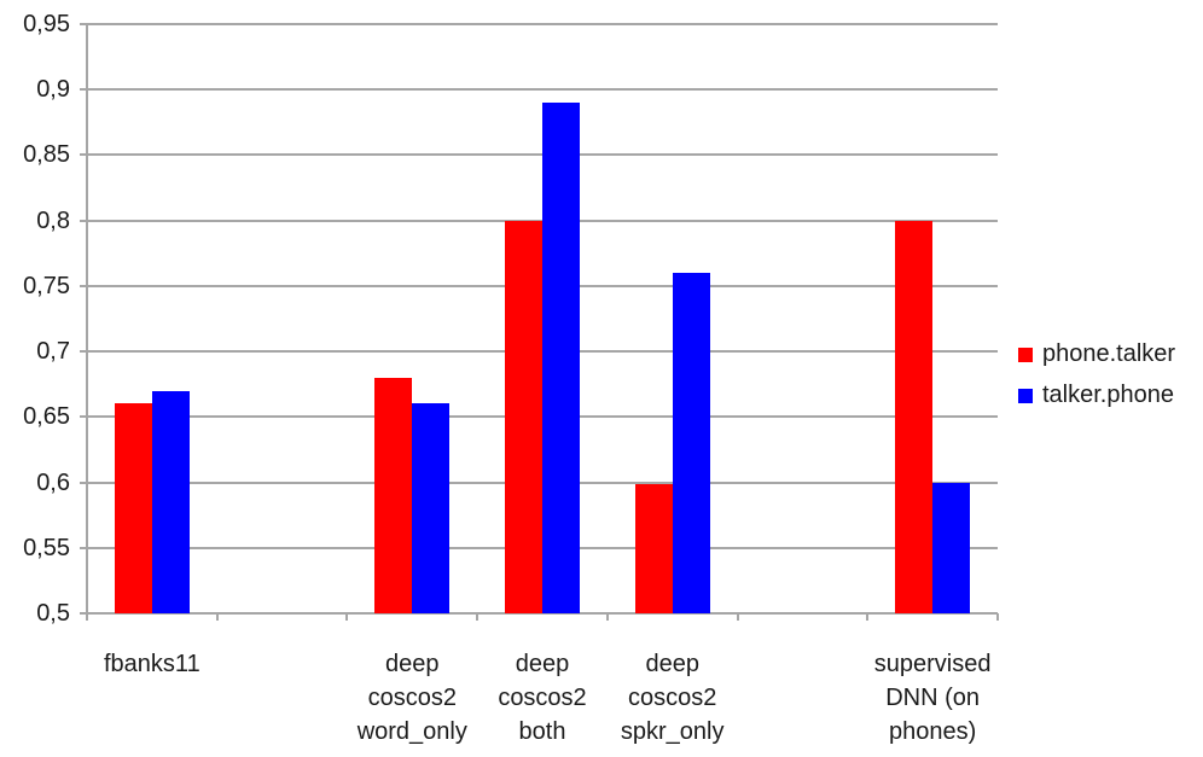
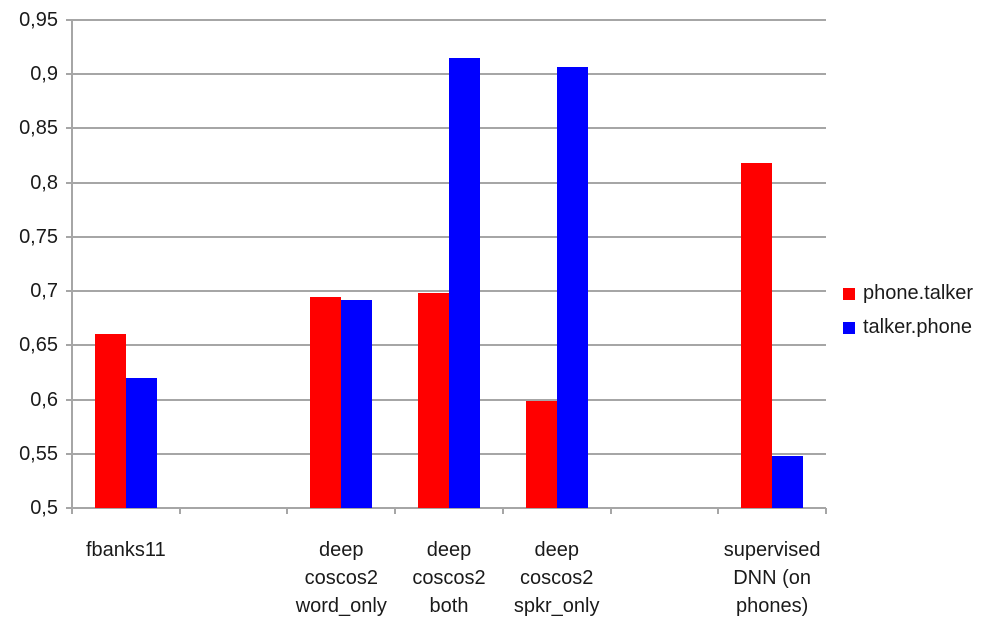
talker.phone/fbanks11: 0,67 -> 0,62
phone.talker/deep coscos2 word_only: 0,68 -> 0,69
talker.phone/deep coscos2 word_only: 0,66 -> 0,69
phone.talker/deep coscos2 both: 0,80 -> 0,70
talker.phone/deep coscos2 both: 0,89 -> 0,92
talker.phone/deep coscos2 spkr_only: 0,76 -> 0,91
phone.talker/supervised DNN (on phones): 0,80 -> 0,82
talker.phone/supervised DNN (on phones): 0,60 -> 0,55
